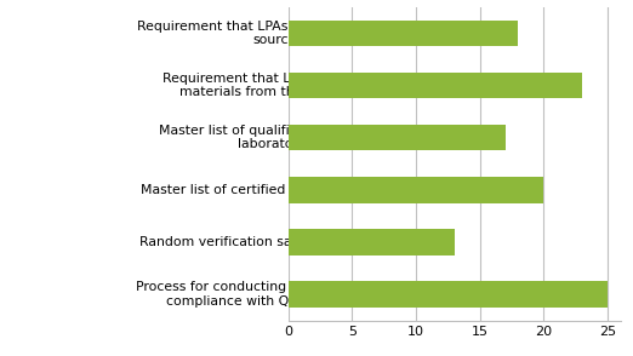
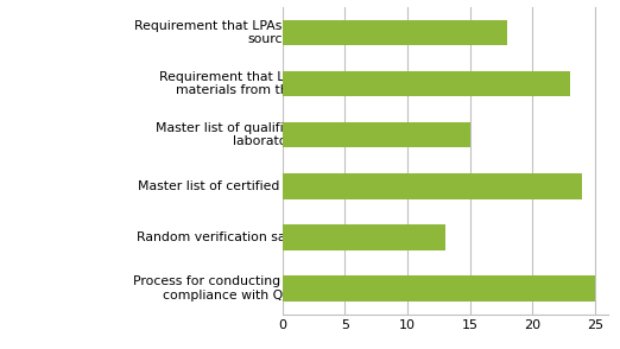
Master list of qualified or accredited laboratories: 17 -> 15
Master list of certified or qualified testers: 20 -> 24
